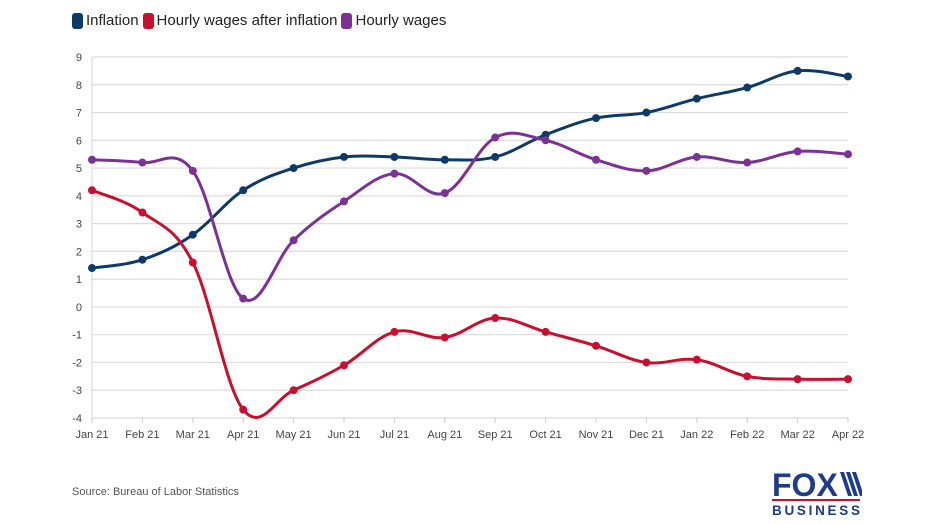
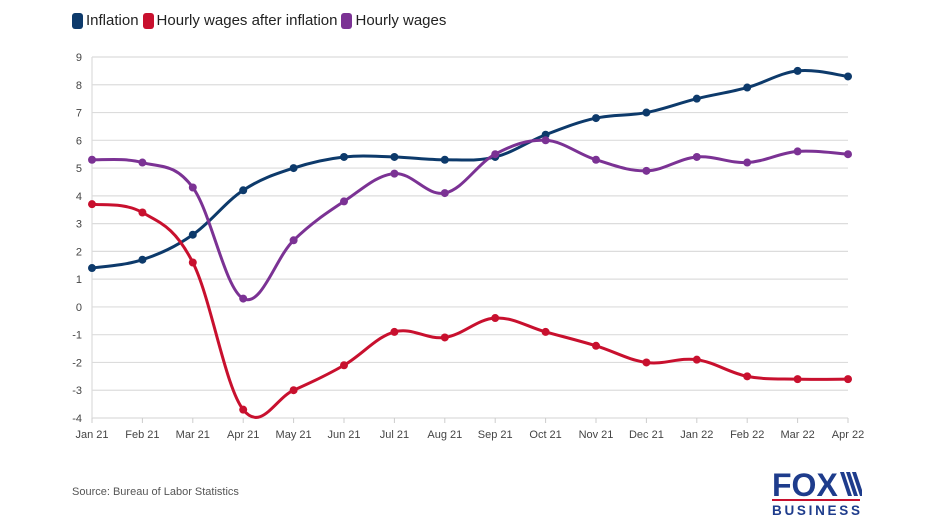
Hourly wages after inflation/Jan 21: 4.2 -> 3.7
Hourly wages/Mar 21: 4.9 -> 4.3
Hourly wages/Sep 21: 6.1 -> 5.5
